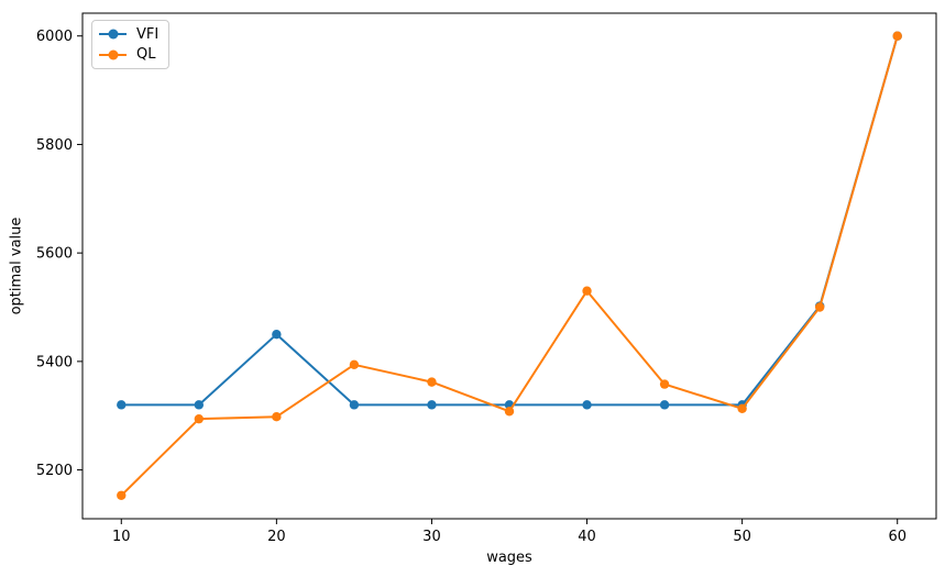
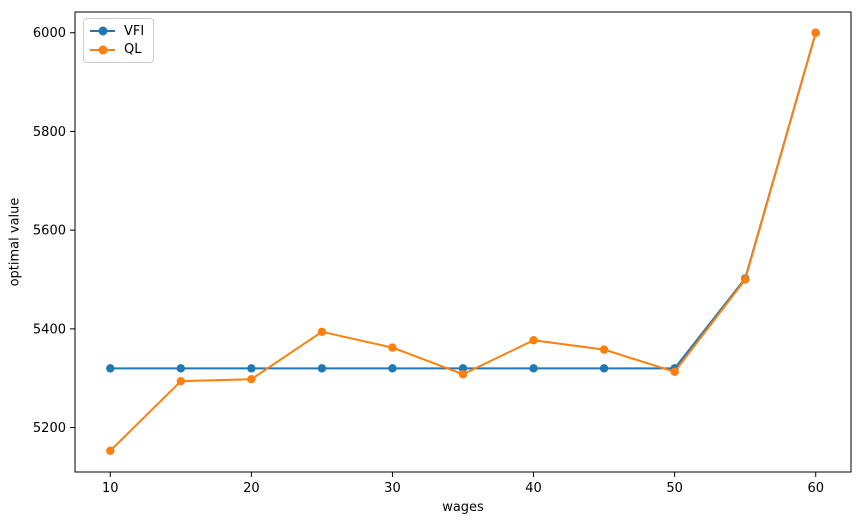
VFI/20: 5450 -> 5320
QL/40: 5530 -> 5380
